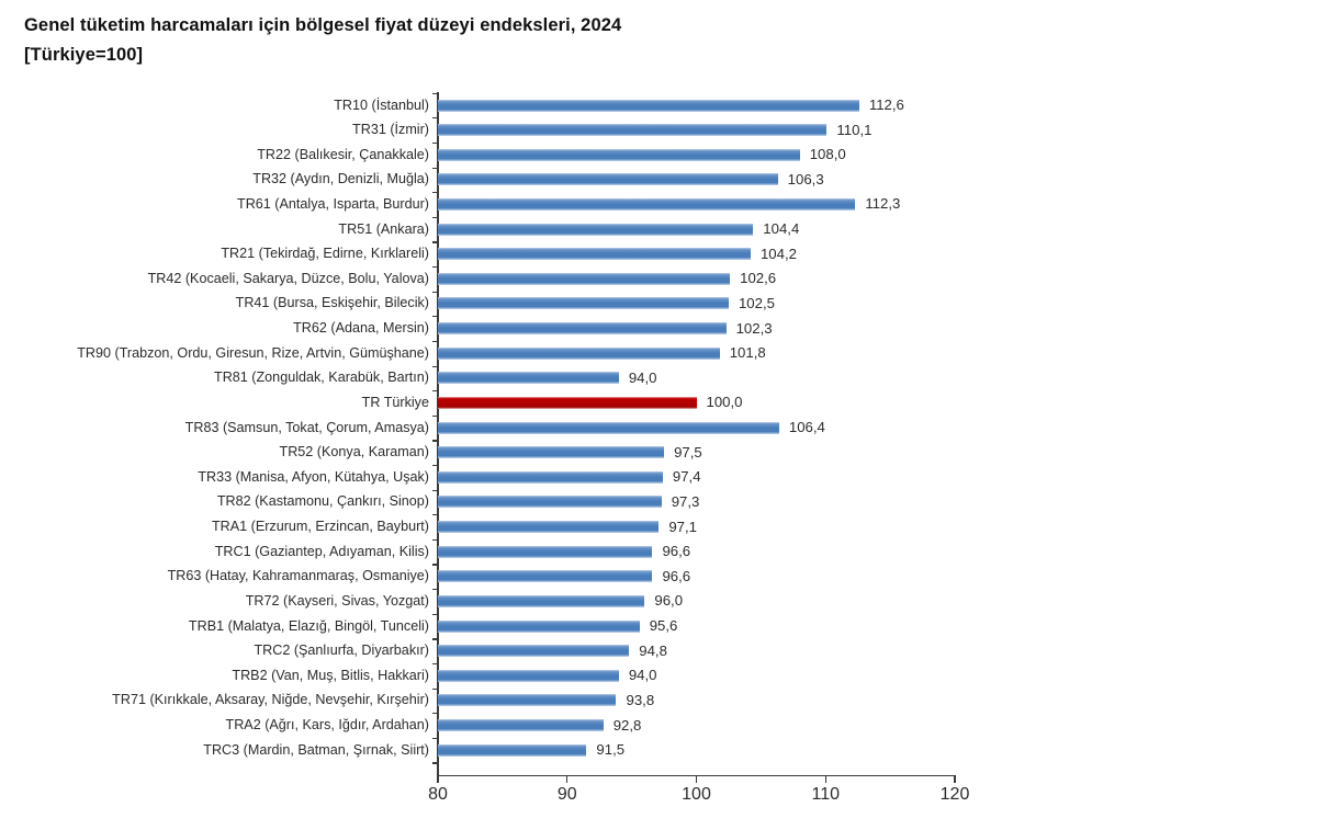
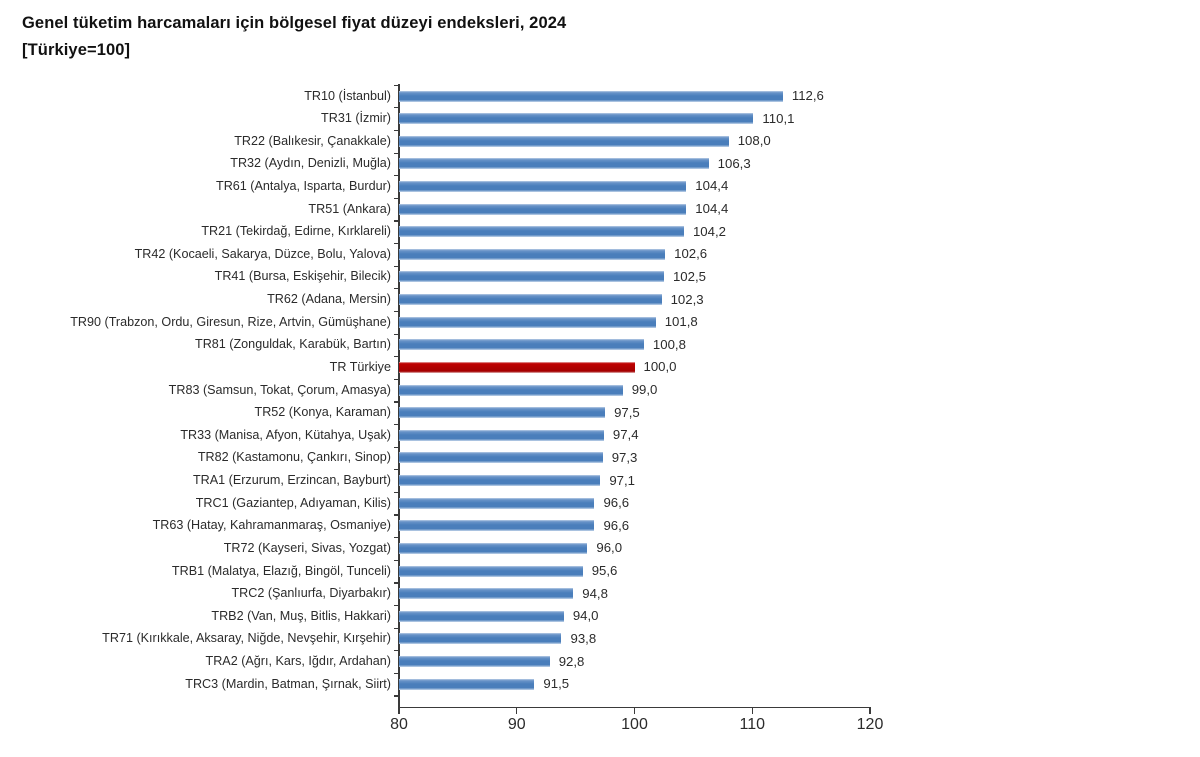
TR61 (Antalya, Isparta, Burdur): 112,3 -> 104,4
TR81 (Zonguldak, Karabük, Bartın): 94,0 -> 100,8
TR83 (Samsun, Tokat, Çorum, Amasya): 106,4 -> 99,0
